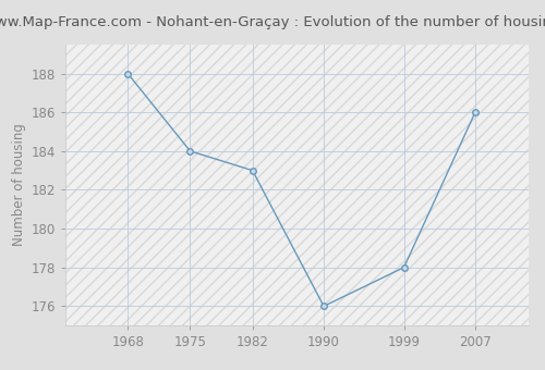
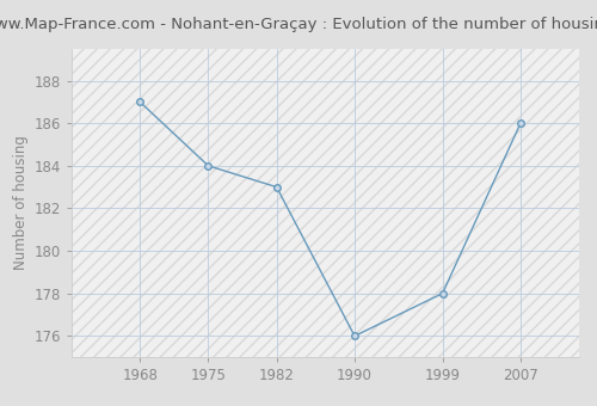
1968: 188 -> 187
